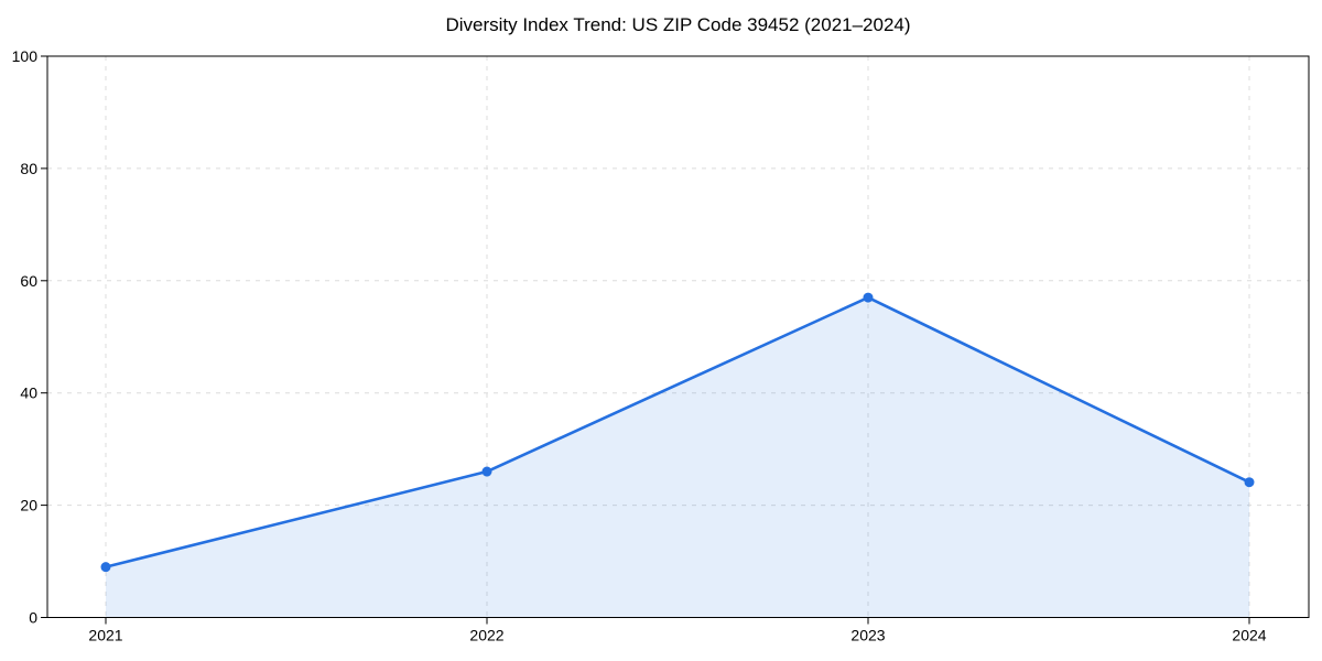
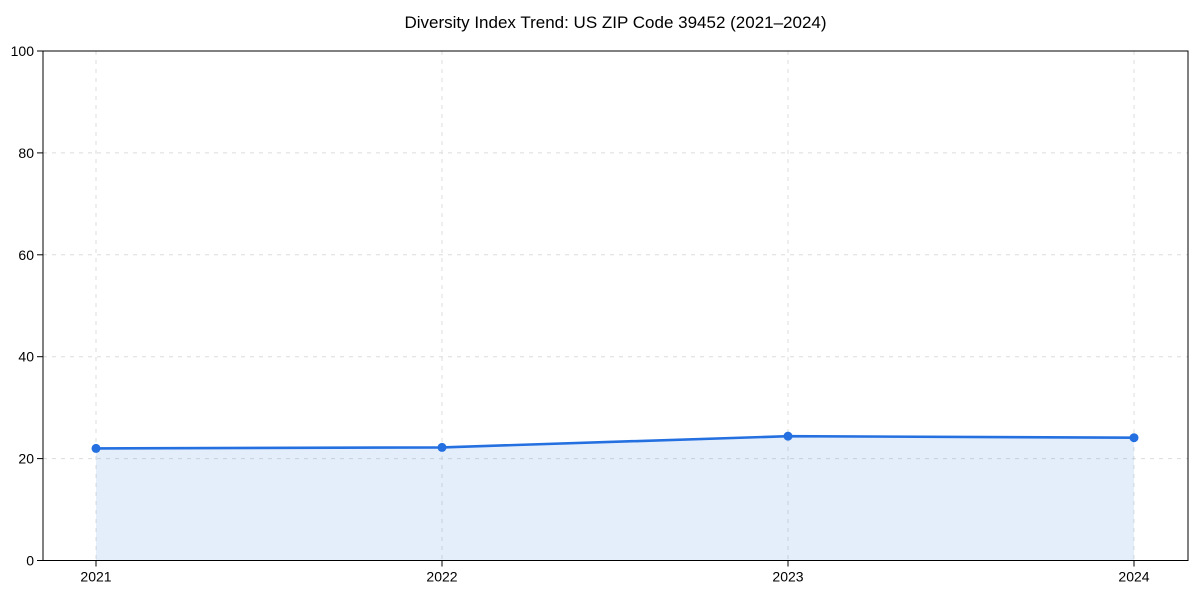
2021: 9 -> 22
2022: 26 -> 22
2023: 57 -> 24
